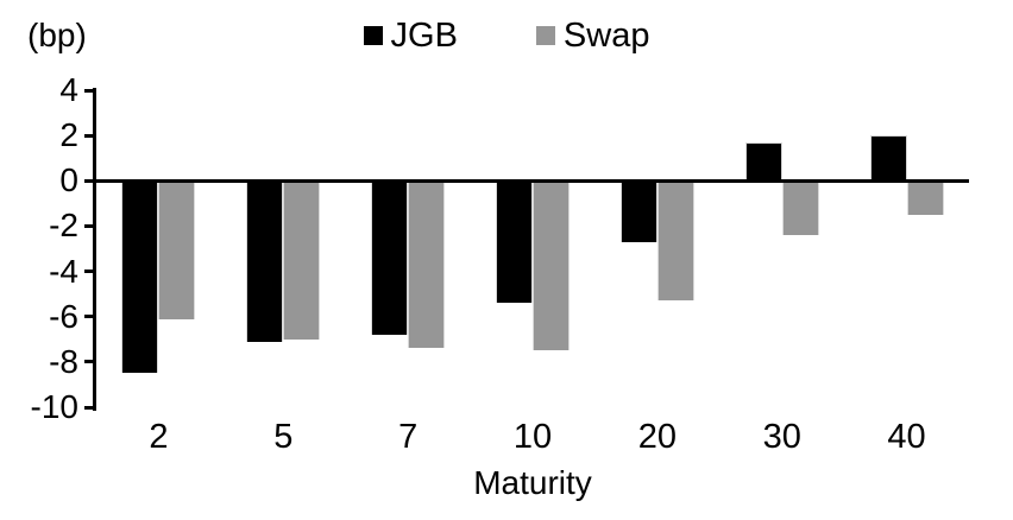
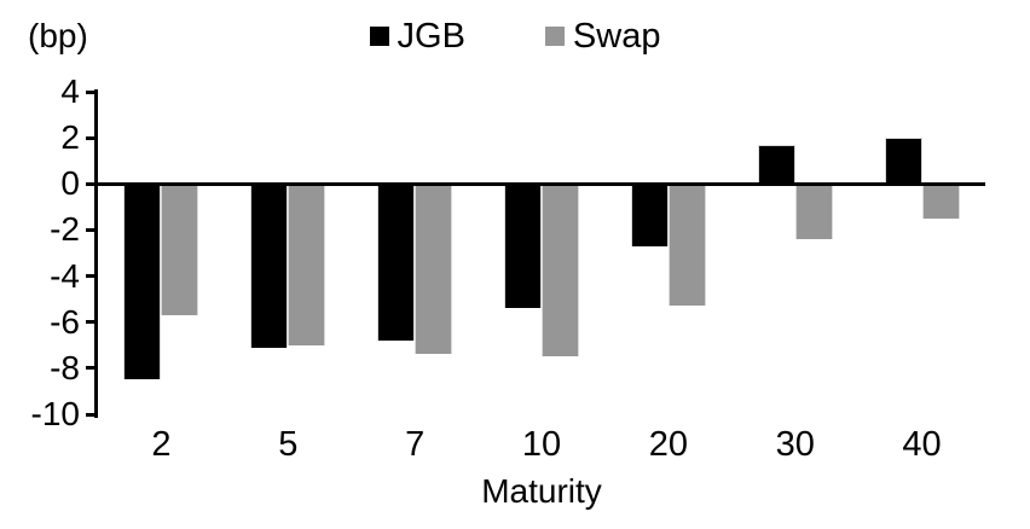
Swap/2: -6.1 -> -5.7
